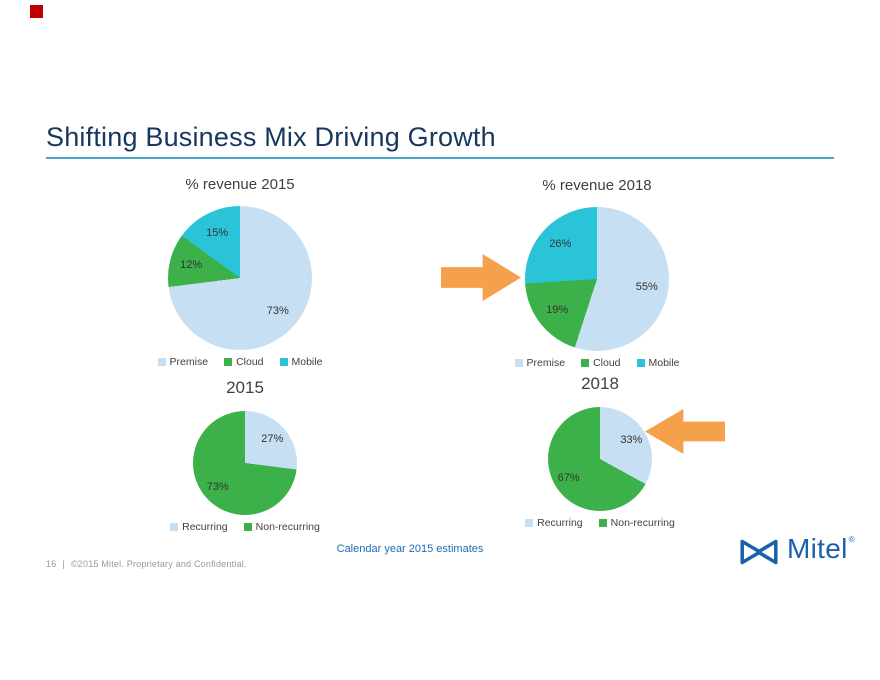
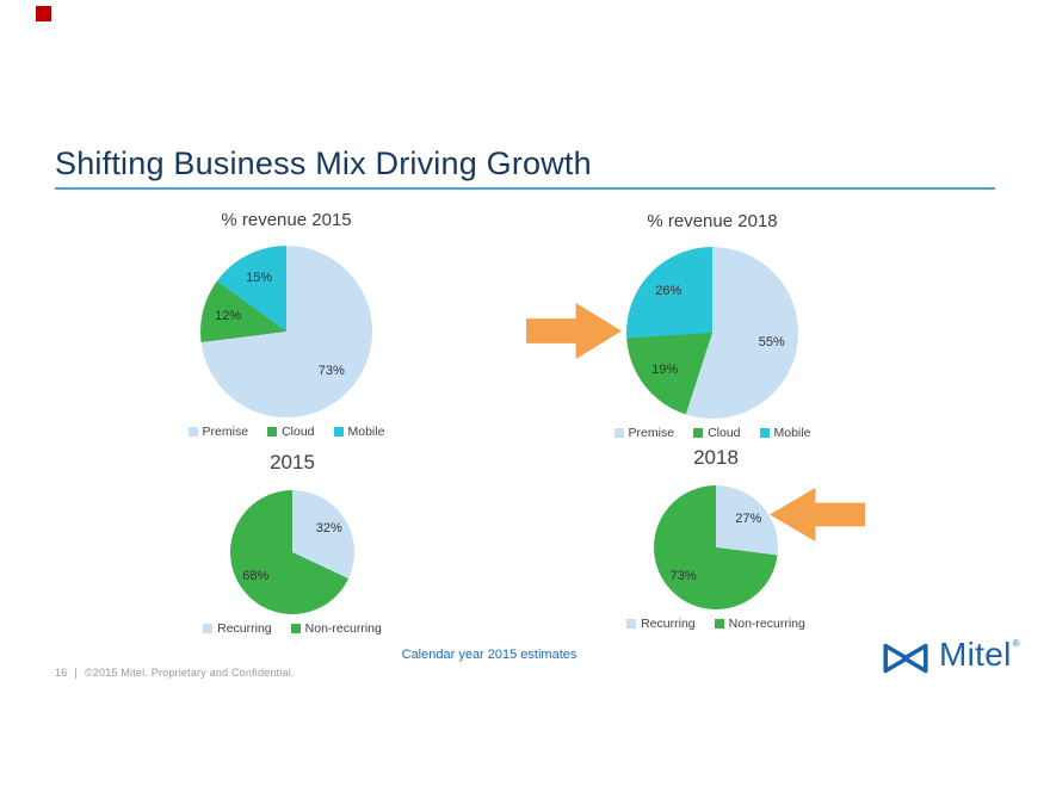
2015/Recurring: 27% -> 32%
2015/Non-recurring: 73% -> 68%
2018/Recurring: 33% -> 27%
2018/Non-recurring: 67% -> 73%
